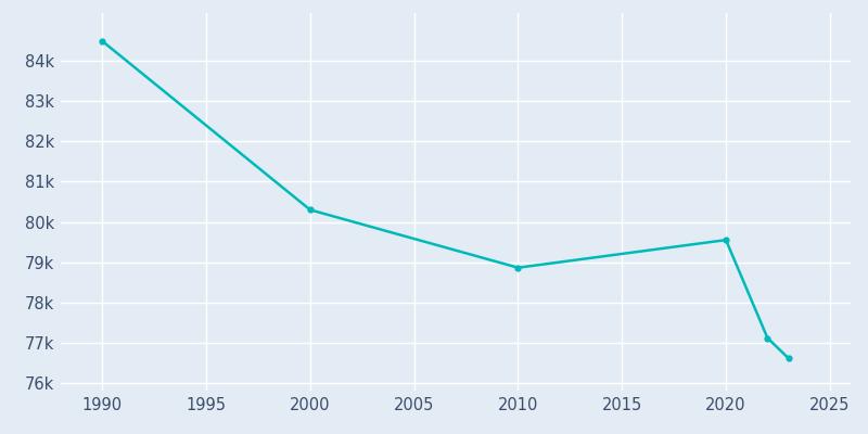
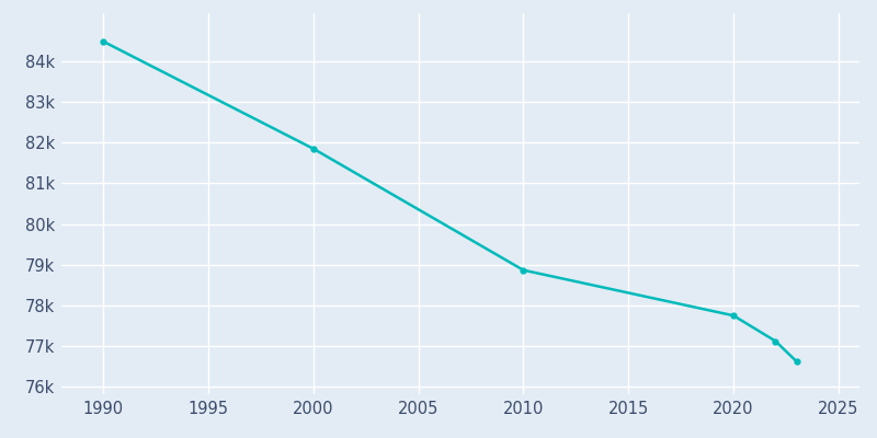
2000: 80.30k -> 81.86k
2020: 79.55k -> 77.74k
